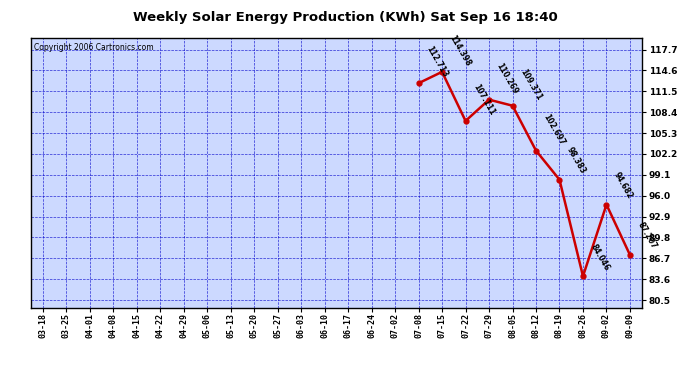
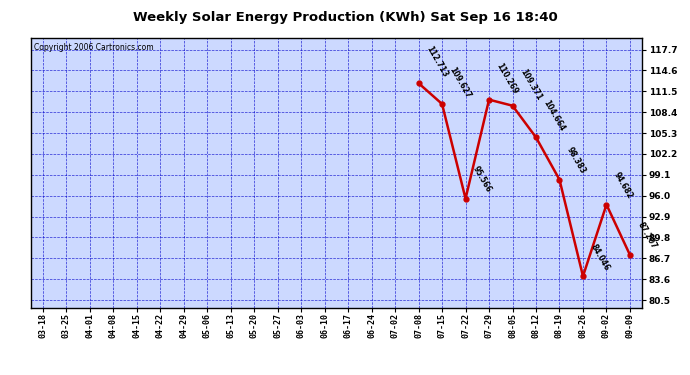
07-15: 114.398 -> 109.627
07-22: 107.111 -> 95.566
08-12: 102.697 -> 104.664
